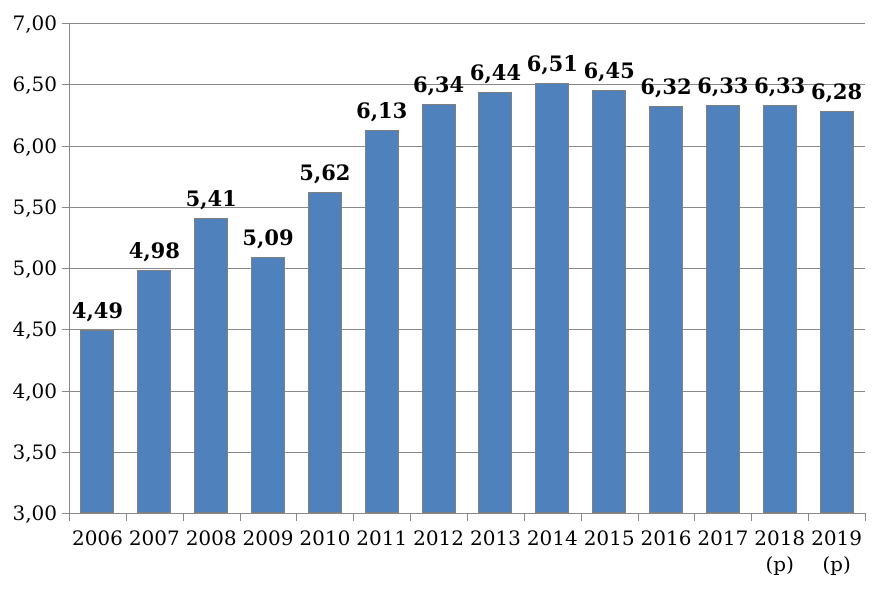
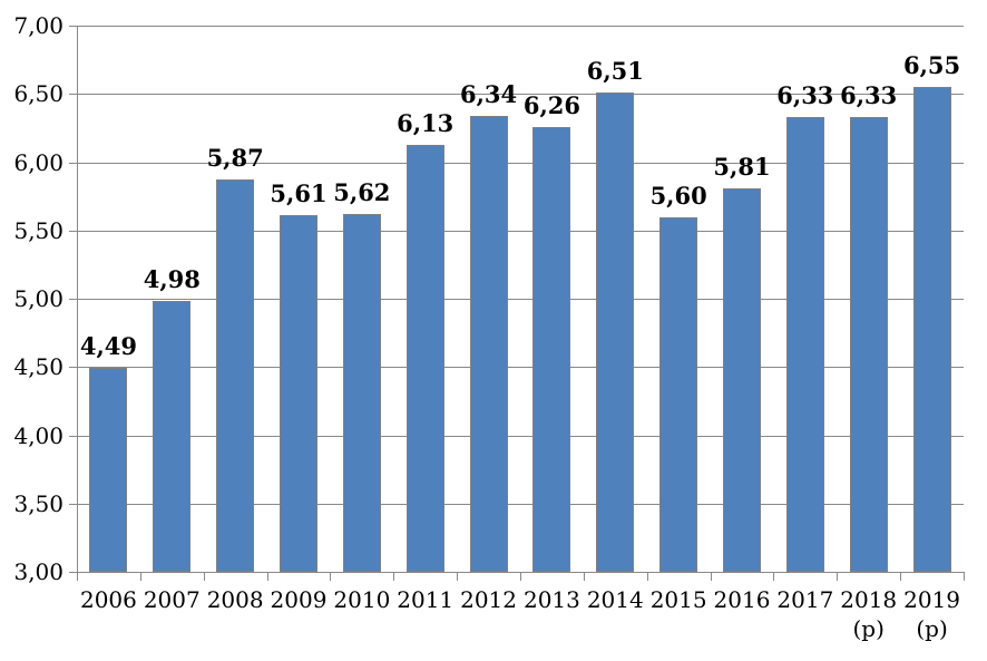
2008: 5,41 -> 5,87
2009: 5,09 -> 5,61
2013: 6,44 -> 6,26
2015: 6,45 -> 5,60
2016: 6,32 -> 5,81
2019: 6,28 -> 6,55
